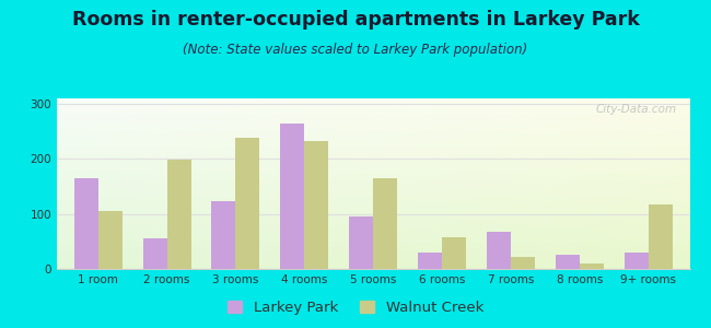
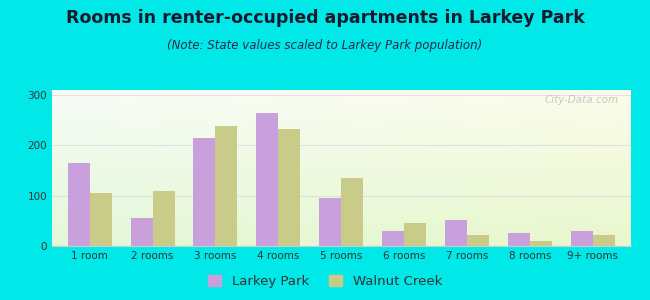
Walnut Creek/2 rooms: 198 -> 110
Larkey Park/3 rooms: 124 -> 215
Walnut Creek/5 rooms: 164 -> 135
Walnut Creek/6 rooms: 58 -> 45
Larkey Park/7 rooms: 68 -> 52
Walnut Creek/9+ rooms: 118 -> 22
